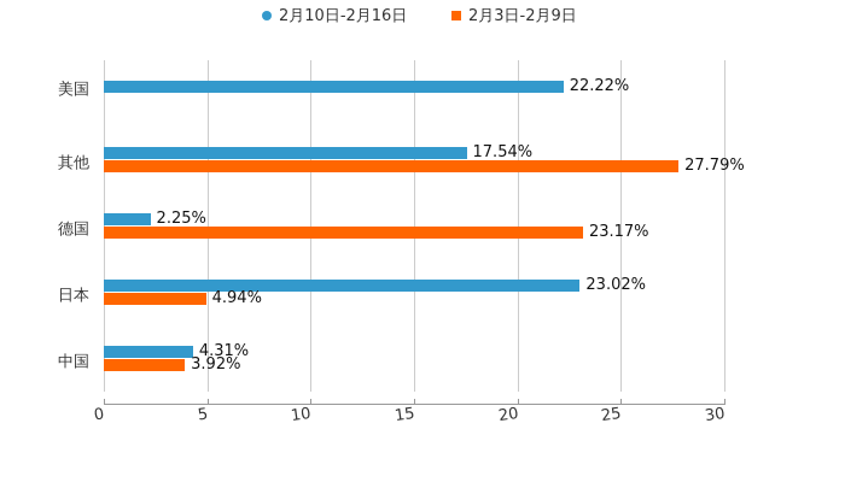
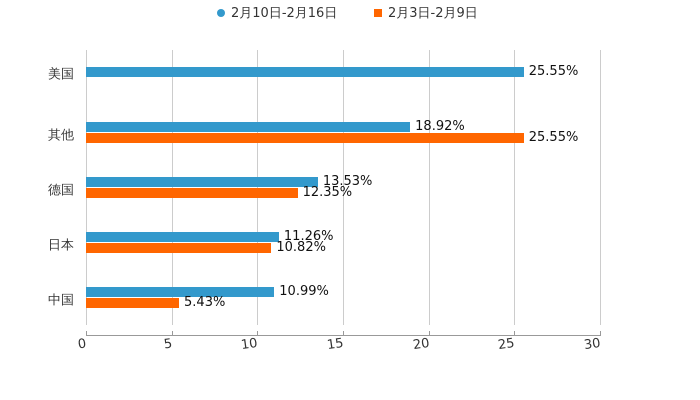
2月10日-2月16日/美国: 22.22% -> 25.55%
2月10日-2月16日/其他: 17.54% -> 18.92%
2月3日-2月9日/其他: 27.79% -> 25.55%
2月10日-2月16日/德国: 2.25% -> 13.53%
2月3日-2月9日/德国: 23.17% -> 12.35%
2月10日-2月16日/日本: 23.02% -> 11.26%
2月3日-2月9日/日本: 4.94% -> 10.82%
2月10日-2月16日/中国: 4.31% -> 10.99%
2月3日-2月9日/中国: 3.92% -> 5.43%
